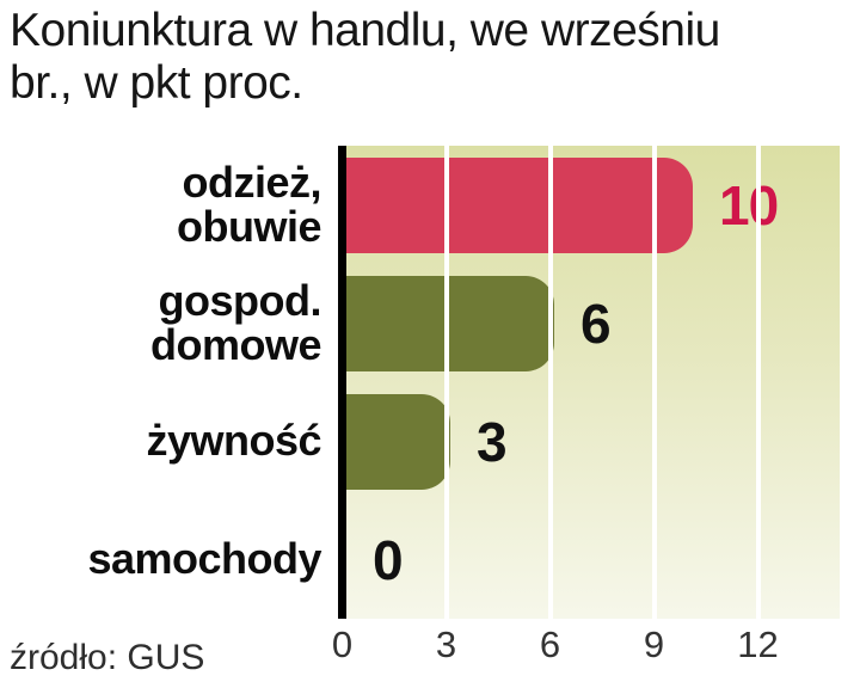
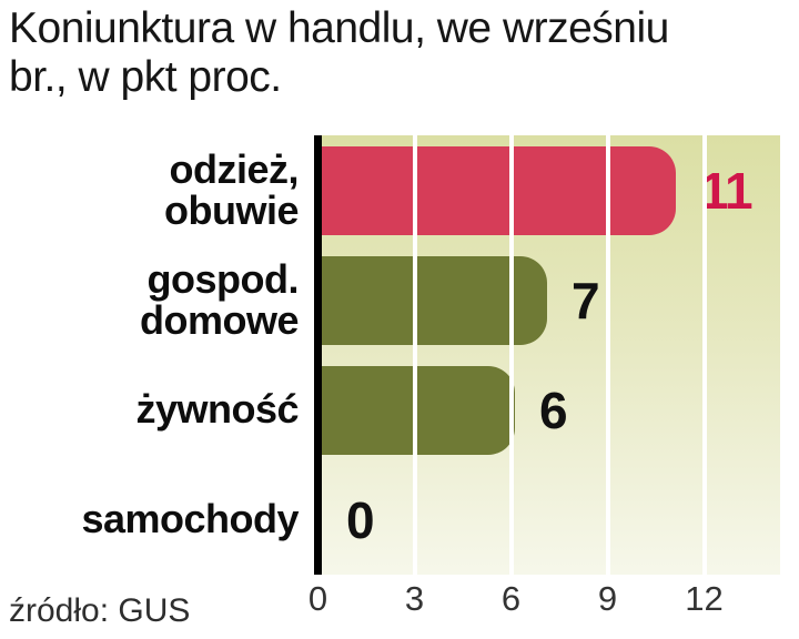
odzież, obuwie: 10 -> 11
gospod. domowe: 6 -> 7
żywność: 3 -> 6
